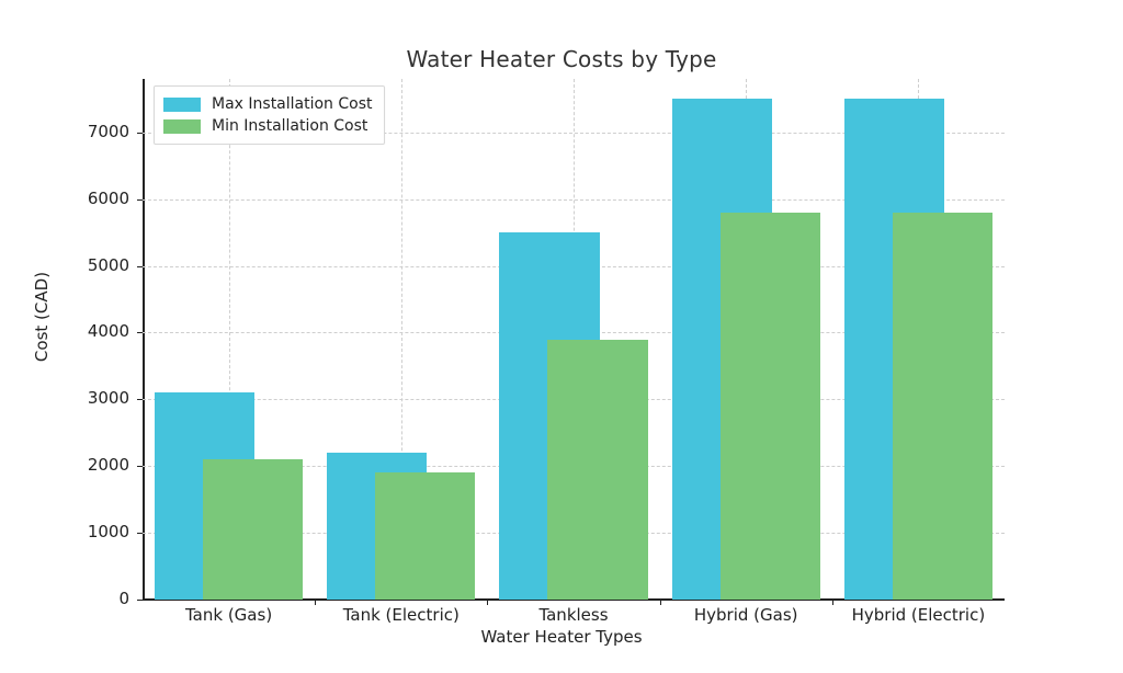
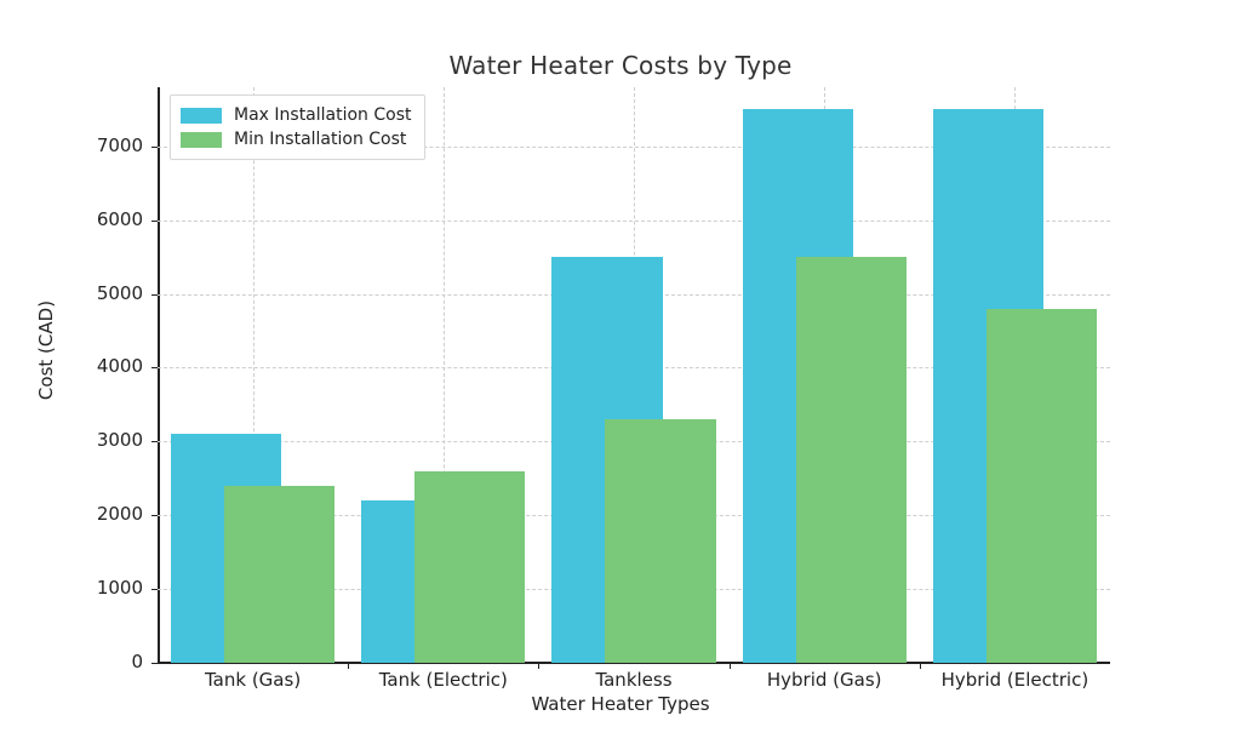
Min Installation Cost/Tank (Gas): 2100 -> 2400
Min Installation Cost/Tank (Electric): 1900 -> 2600
Min Installation Cost/Tankless: 3900 -> 3300
Min Installation Cost/Hybrid (Gas): 5800 -> 5500
Min Installation Cost/Hybrid (Electric): 5800 -> 4800
